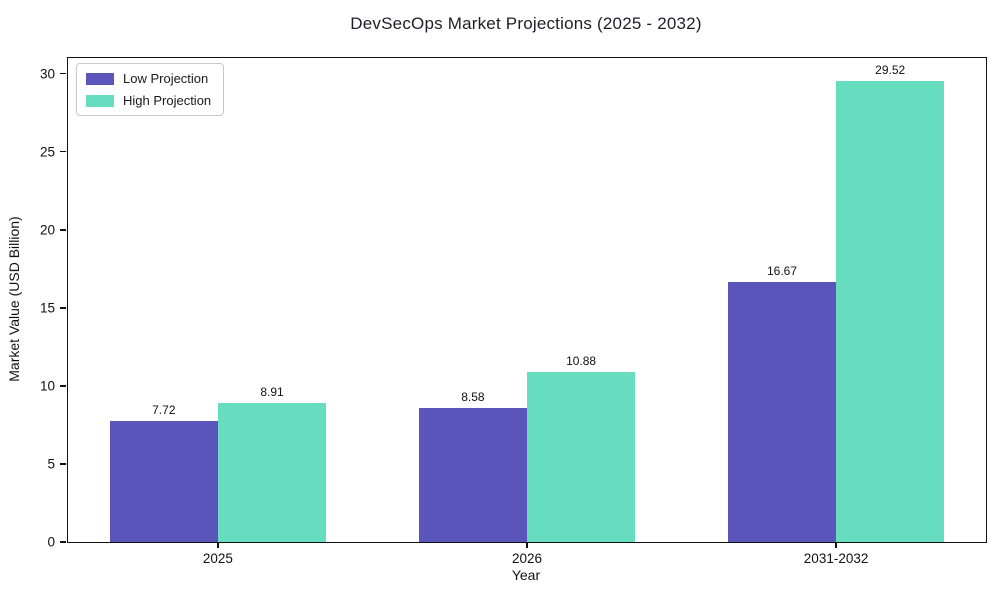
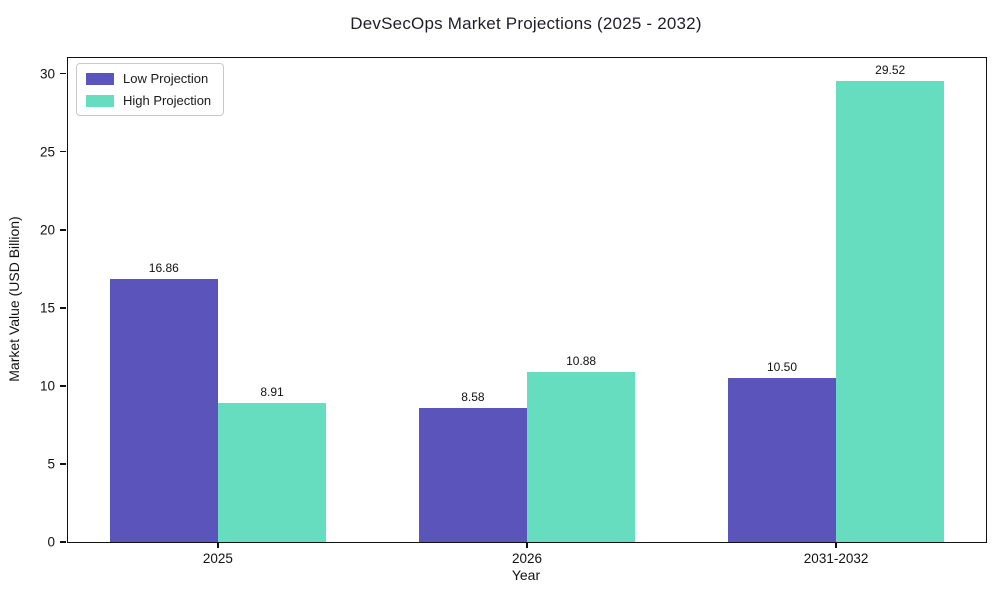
Low Projection/2025: 7.72 -> 16.86
Low Projection/2031-2032: 16.67 -> 10.50
